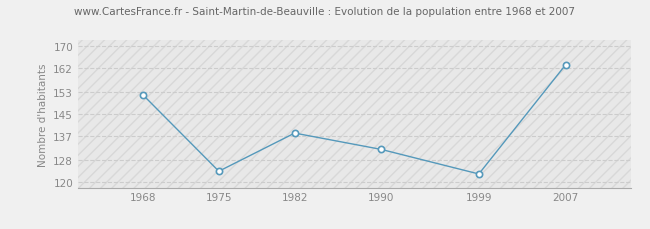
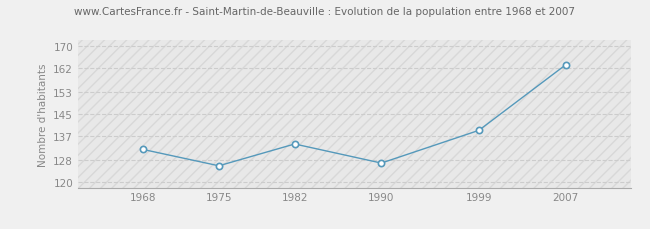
1968: 152 -> 132
1975: 124 -> 126
1982: 138 -> 134
1990: 132 -> 127
1999: 123 -> 139
